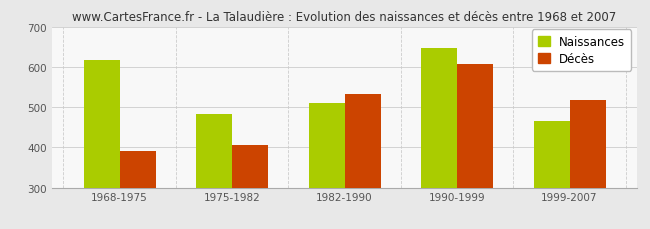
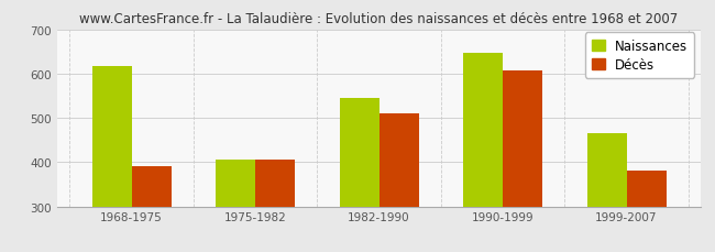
Naissances/1975-1982: 484 -> 405
Naissances/1982-1990: 511 -> 545
Décès/1982-1990: 532 -> 510
Décès/1999-2007: 517 -> 380
